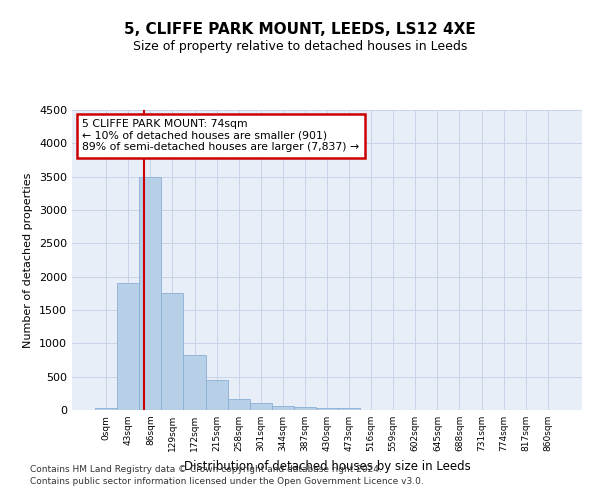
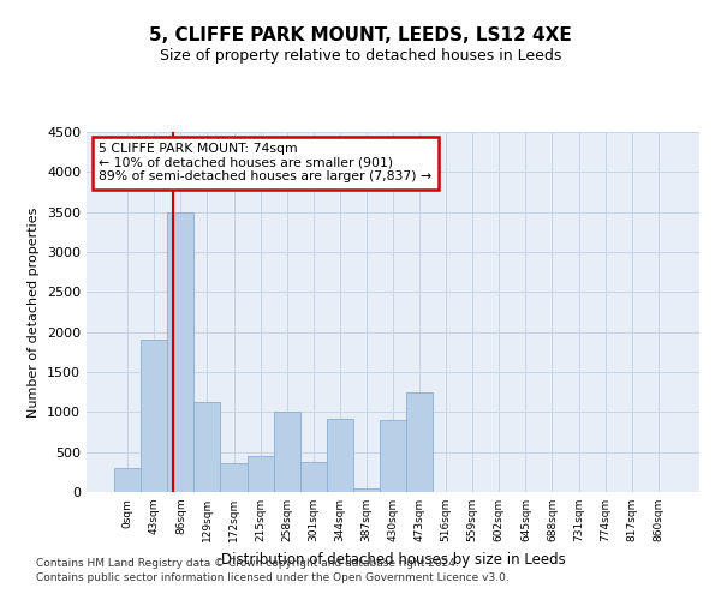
0sqm: 30 -> 300
129sqm: 1750 -> 1120
172sqm: 830 -> 360
258sqm: 160 -> 1000
301sqm: 100 -> 380
344sqm: 60 -> 920
430sqm: 40 -> 900
473sqm: 30 -> 1240
